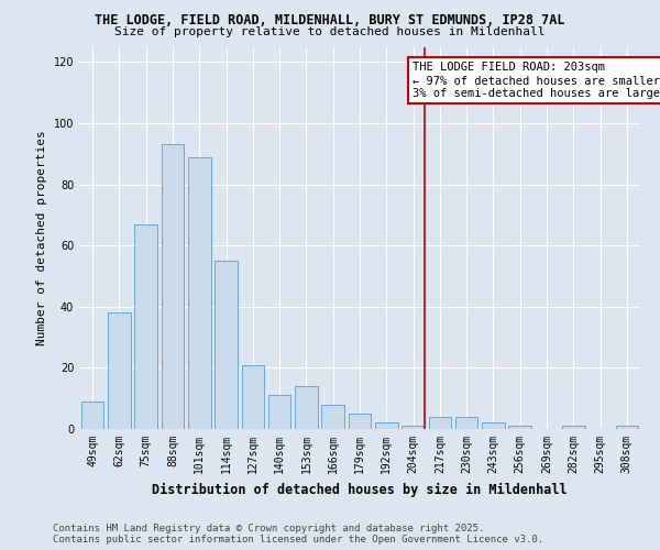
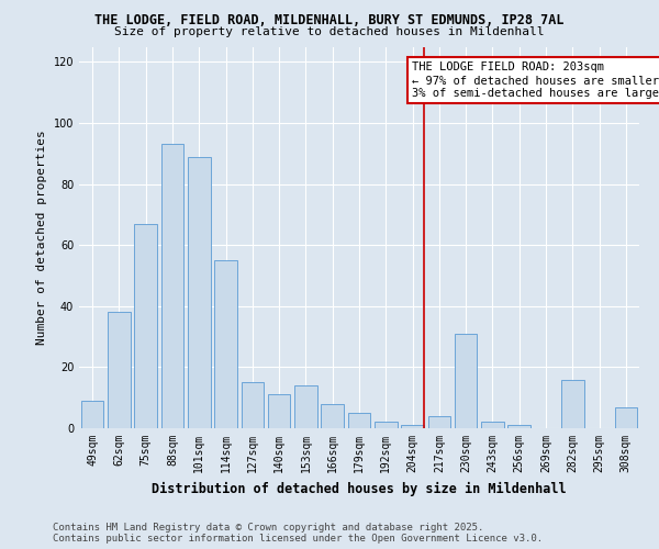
127sqm: 21 -> 15
230sqm: 4 -> 31
282sqm: 1 -> 16
308sqm: 1 -> 7
